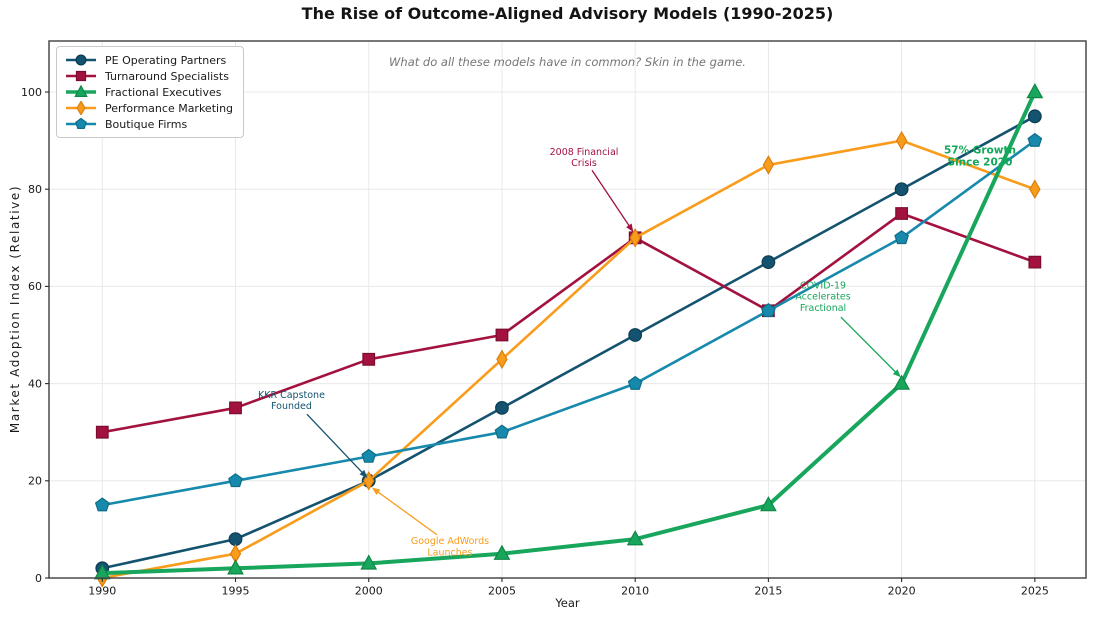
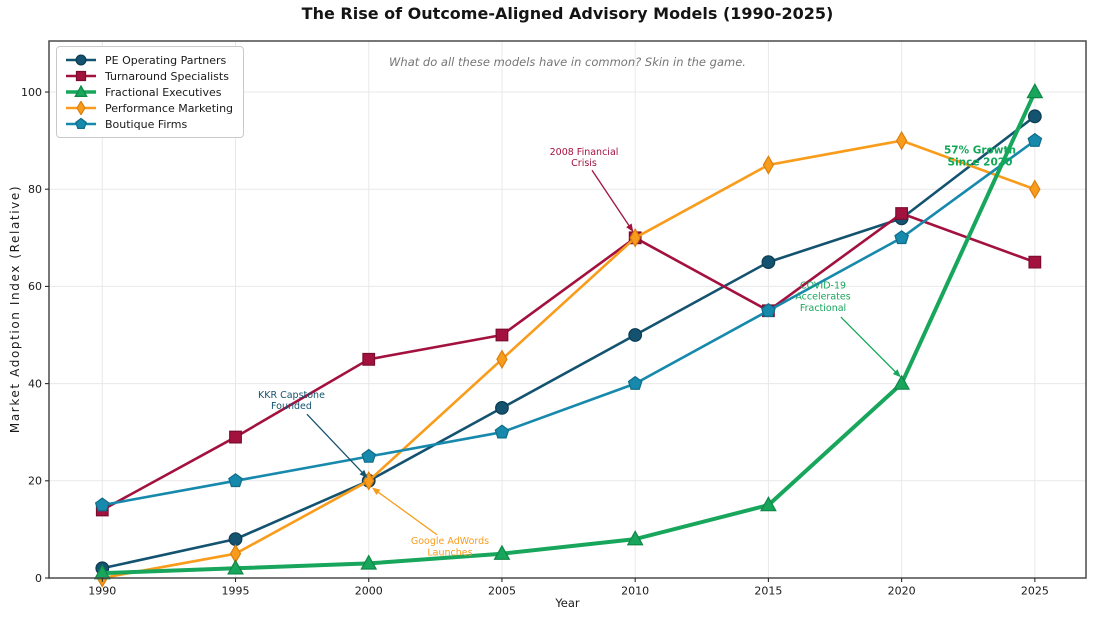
Turnaround Specialists/1990: 30 -> 14
Turnaround Specialists/1995: 35 -> 29
PE Operating Partners/2020: 80 -> 74
